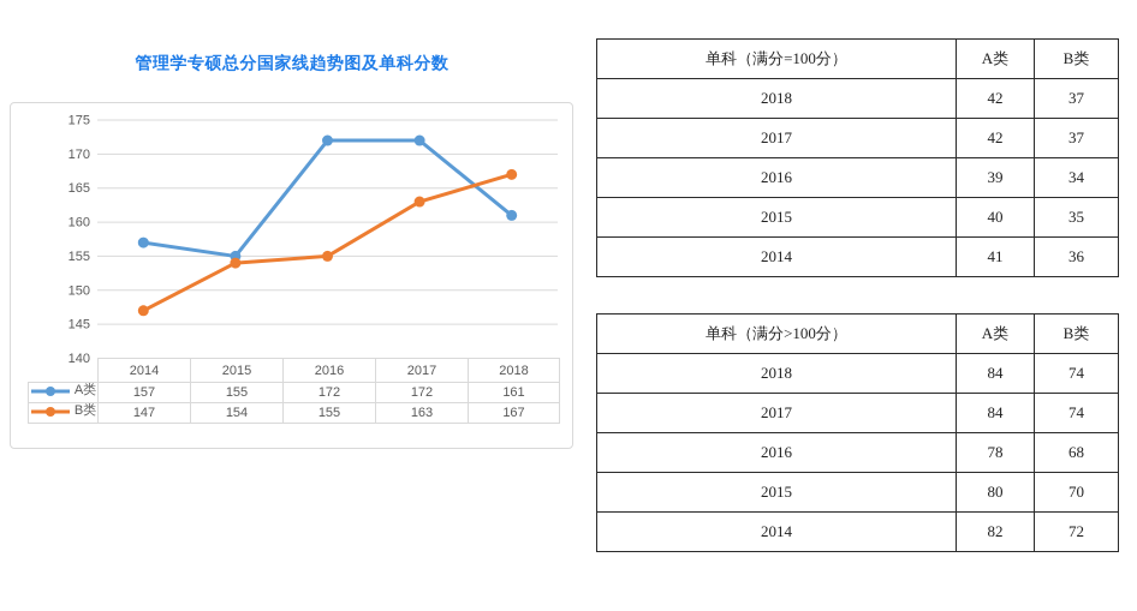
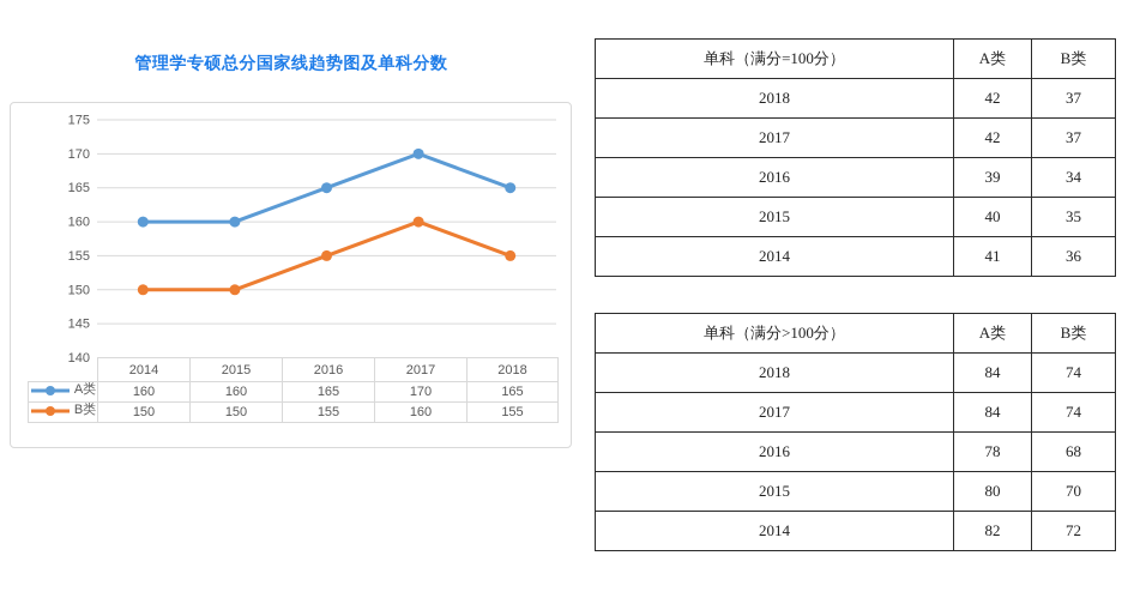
A类/2014: 157 -> 160
B类/2014: 147 -> 150
A类/2015: 155 -> 160
B类/2015: 154 -> 150
A类/2016: 172 -> 165
A类/2017: 172 -> 170
B类/2017: 163 -> 160
A类/2018: 161 -> 165
B类/2018: 167 -> 155
